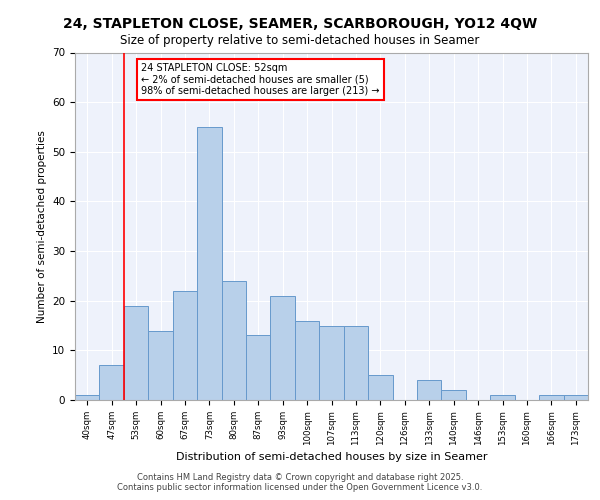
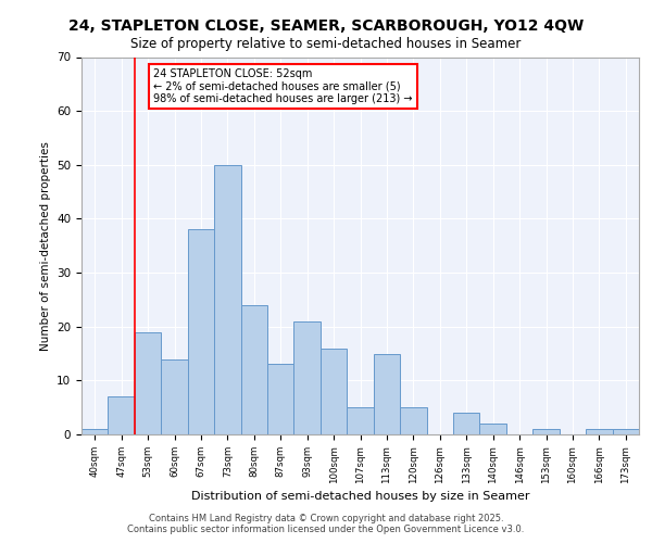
67sqm: 22 -> 38
73sqm: 55 -> 50
107sqm: 15 -> 5
